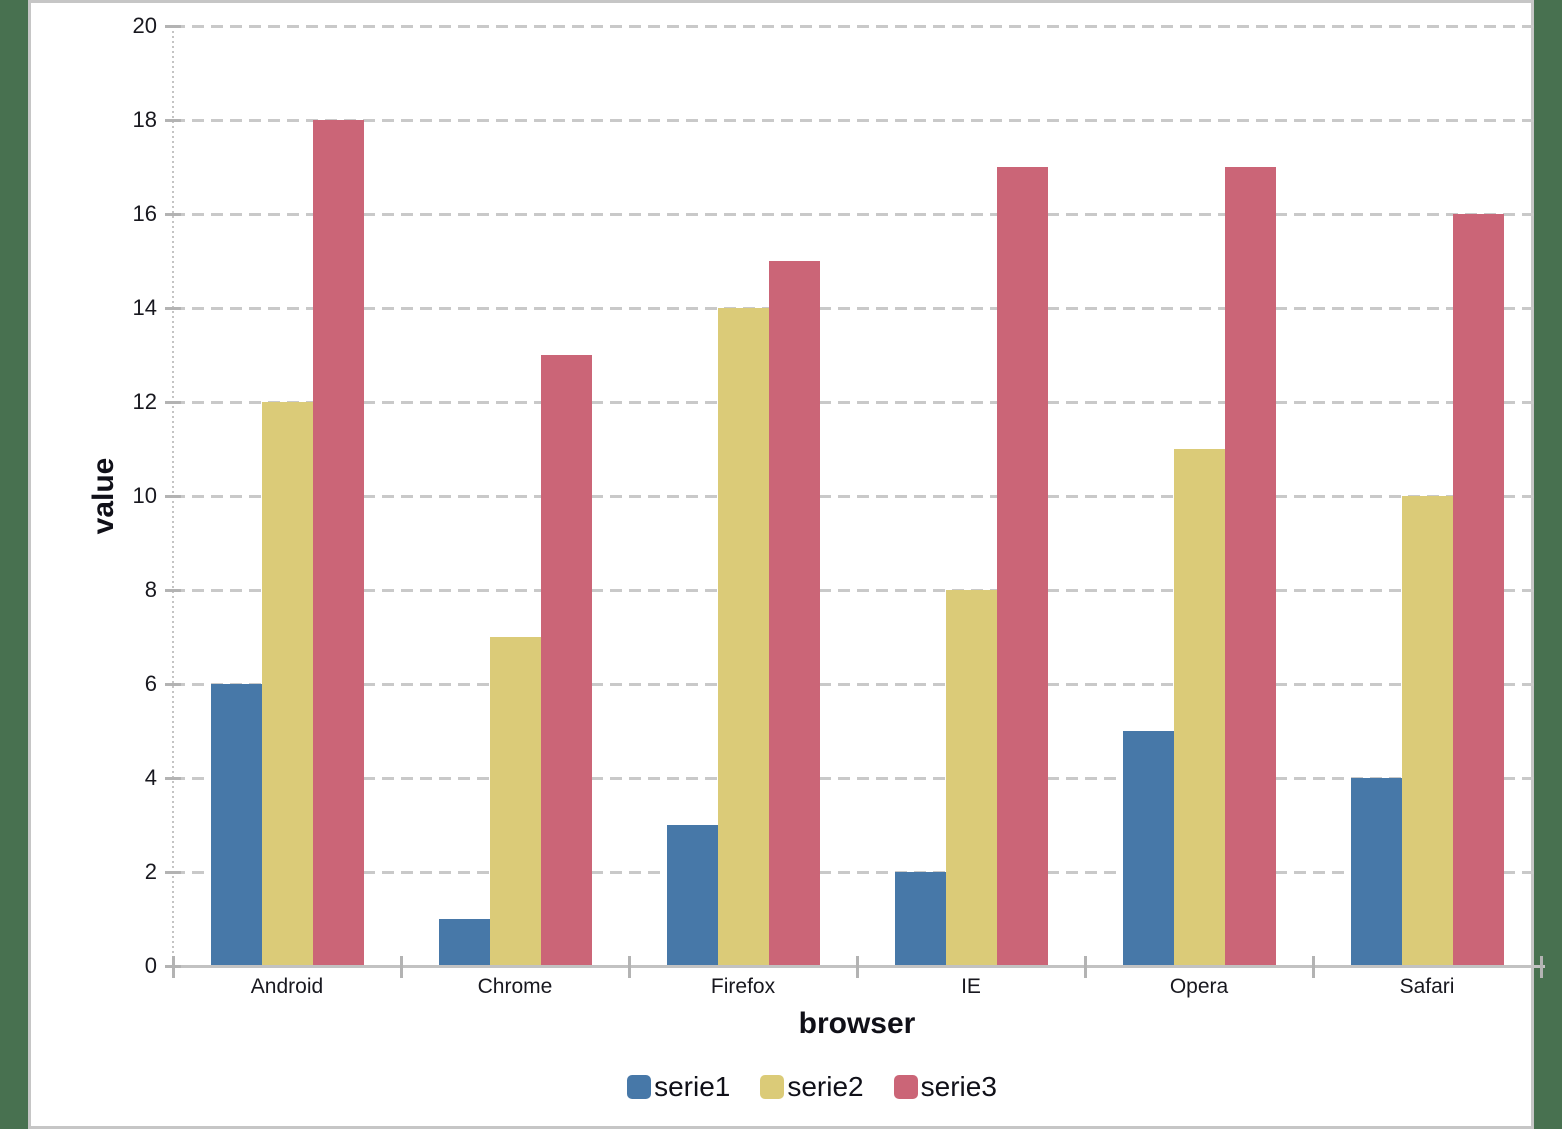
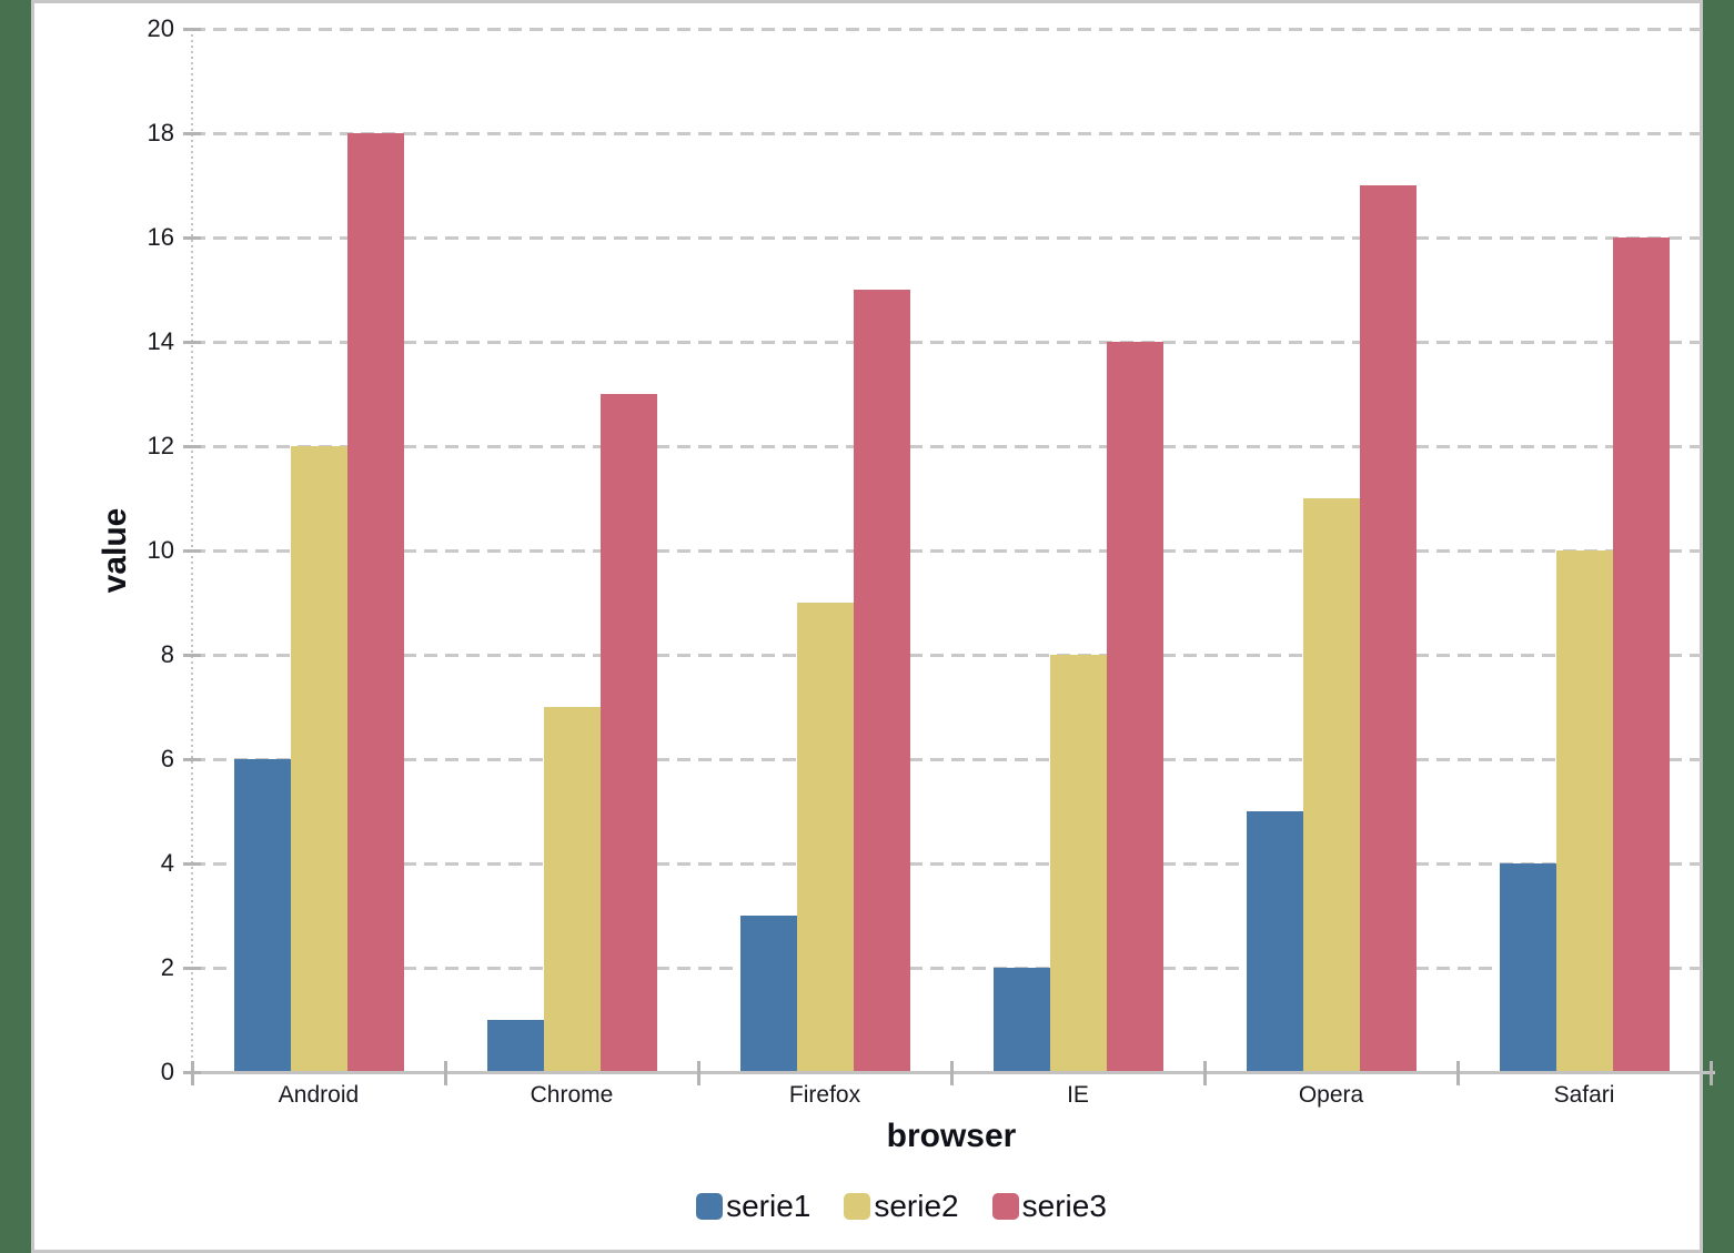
serie2/Firefox: 14 -> 9
serie3/IE: 17 -> 14
